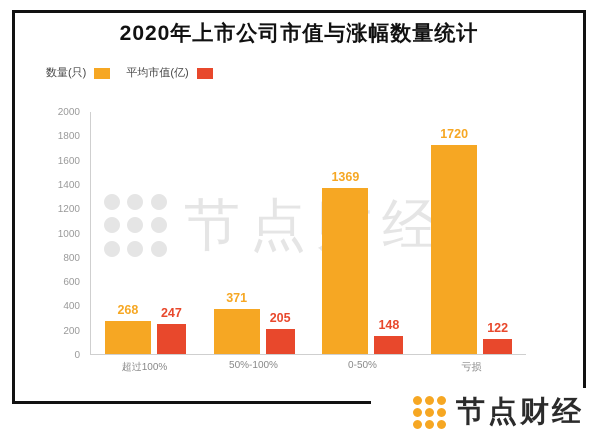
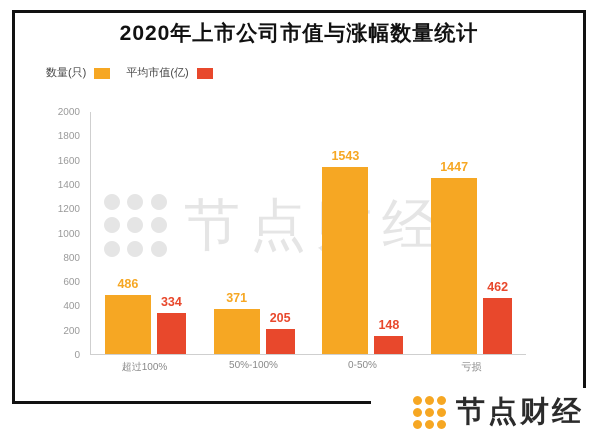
数量(只)/超过100%: 268 -> 486
平均市值(亿)/超过100%: 247 -> 334
数量(只)/0-50%: 1369 -> 1543
数量(只)/亏损: 1720 -> 1447
平均市值(亿)/亏损: 122 -> 462
